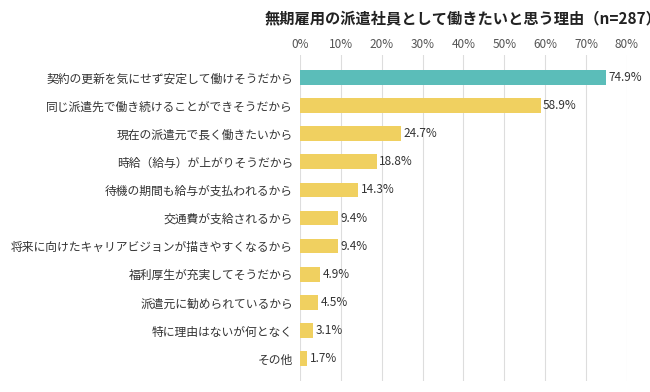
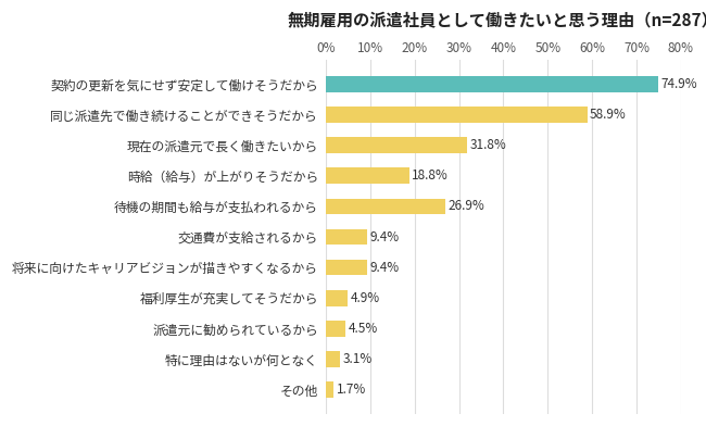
現在の派遣元で長く働きたいから: 24.7% -> 31.8%
待機の期間も給与が支払われるから: 14.3% -> 26.9%
